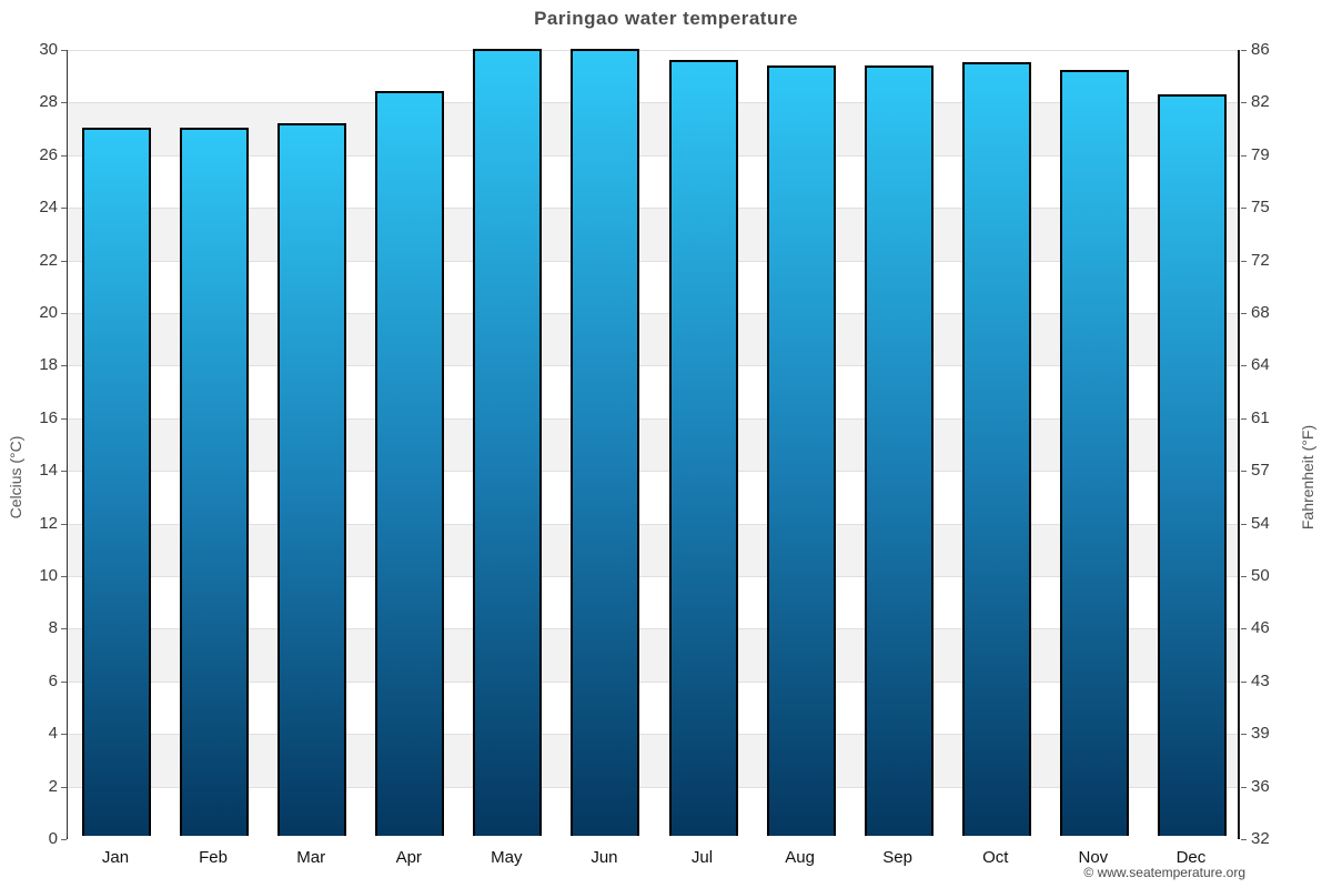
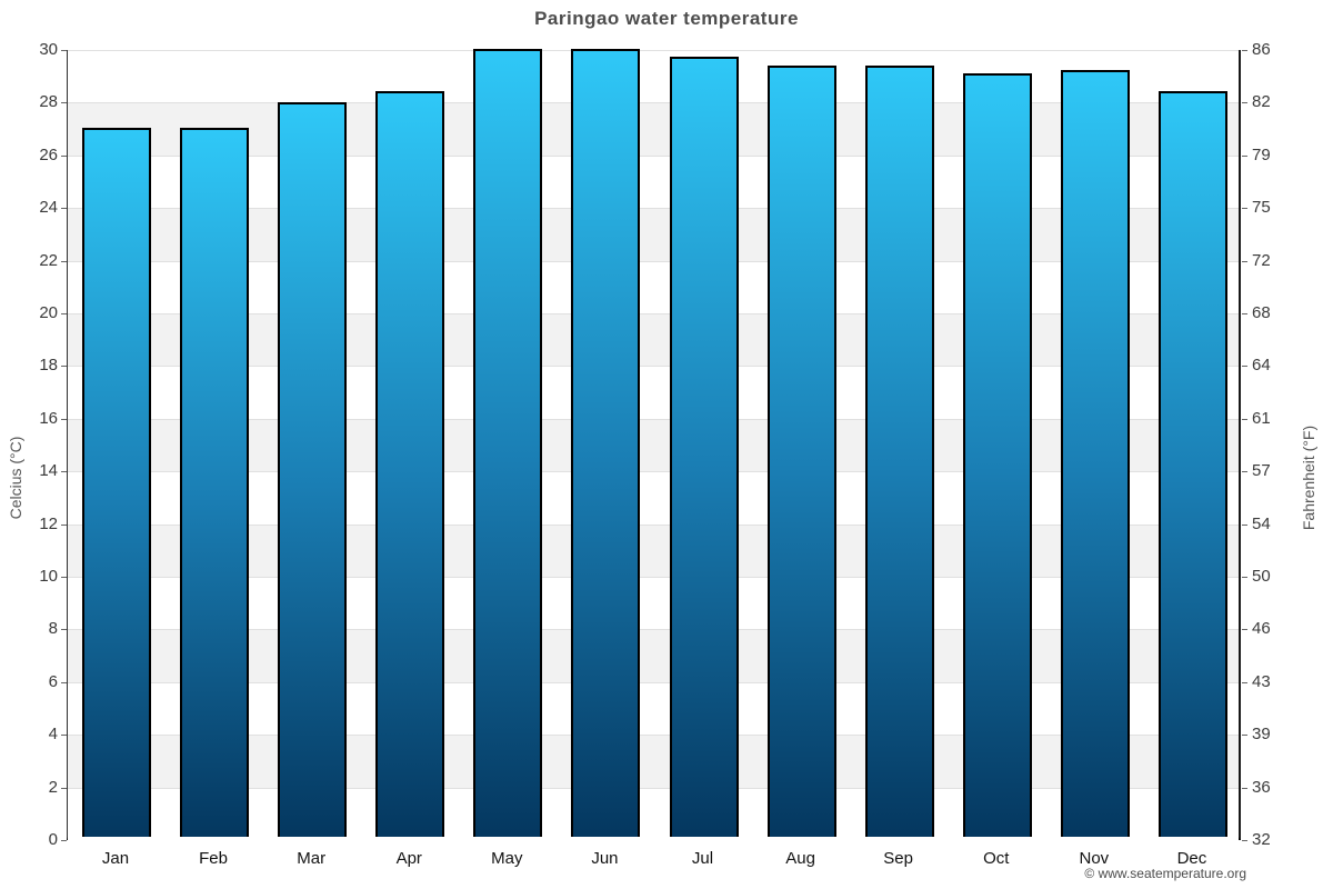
Mar: 27.1 -> 27.9
Jul: 29.5 -> 29.6
Oct: 29.4 -> 29.0
Dec: 28.2 -> 28.3
